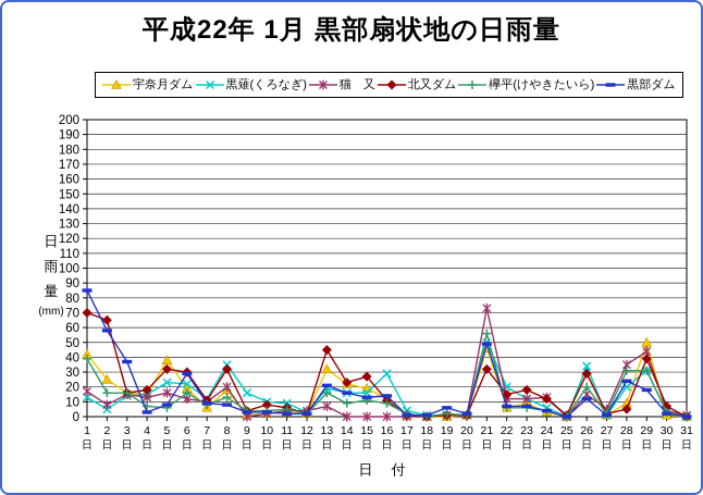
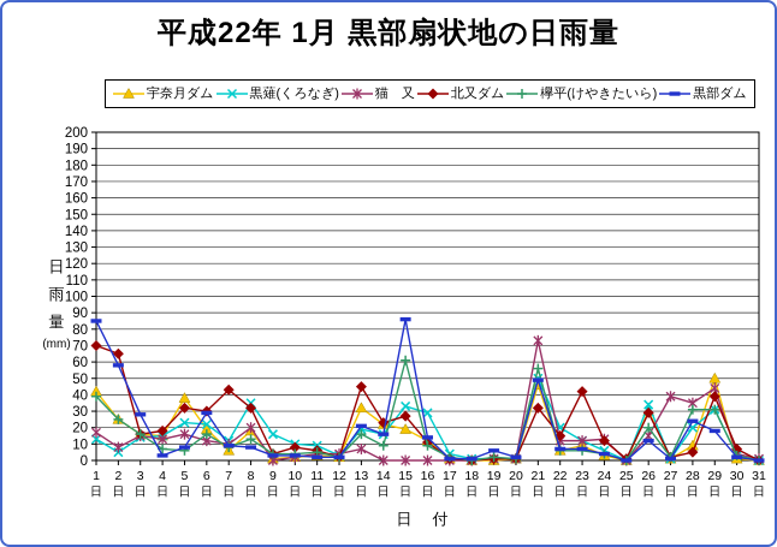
欅平(けやきたいら)/2: 16 -> 25
黒部ダム/3: 37 -> 28
北又ダム/7: 11 -> 43
黒薙(くろなぎ)/15: 16 -> 33
欅平(けやきたいら)/15: 11 -> 61
黒部ダム/15: 13 -> 86
北又ダム/23: 18 -> 42
猫 又/27: 5 -> 39
